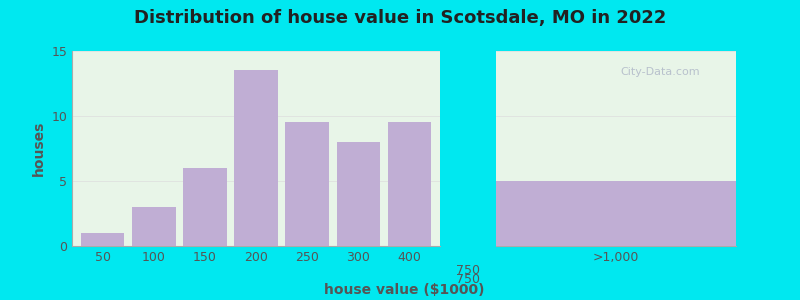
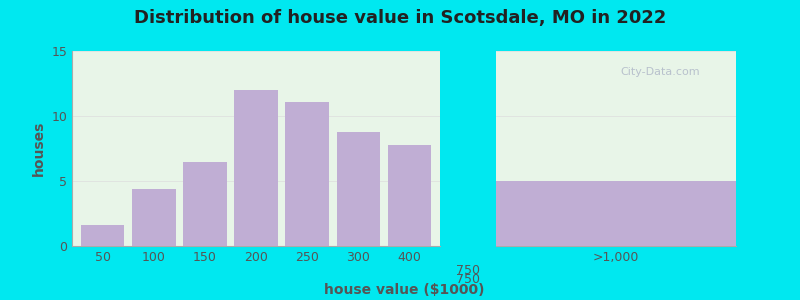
50: 1.0 -> 1.6
100: 3.0 -> 4.4
150: 6.0 -> 6.5
200: 13.5 -> 12.0
250: 9.5 -> 11.1
300: 8.0 -> 8.8
400: 9.5 -> 7.8
